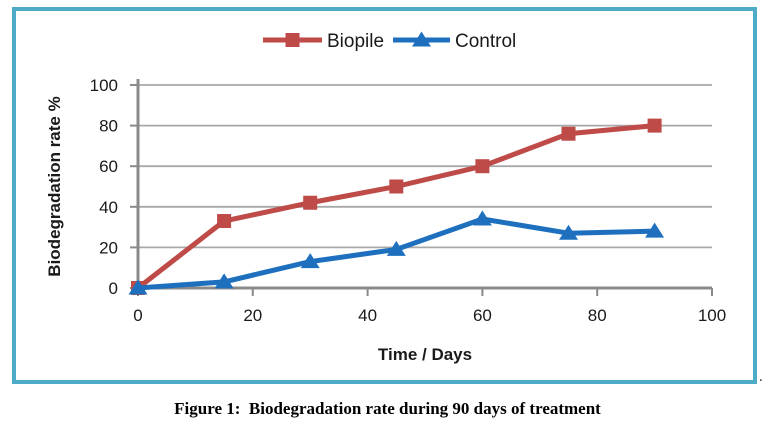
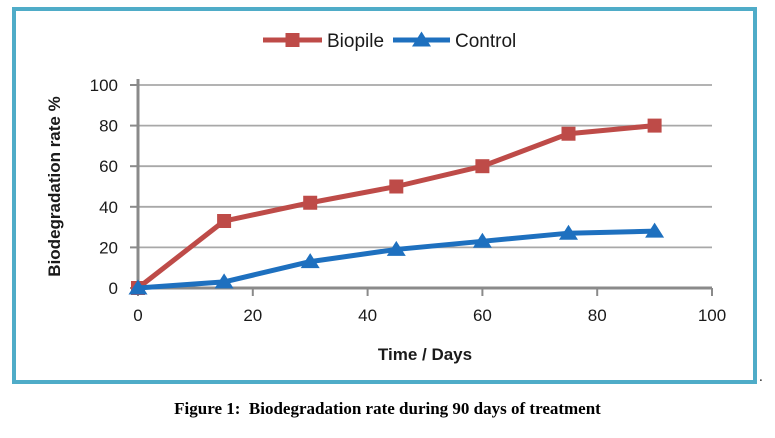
Control/60: 34 -> 23
